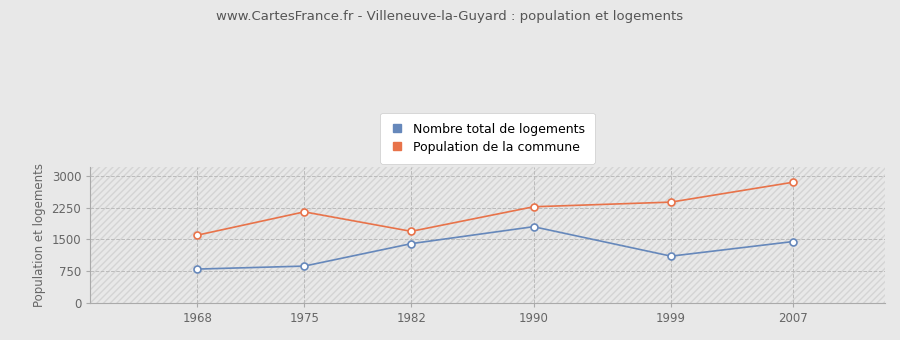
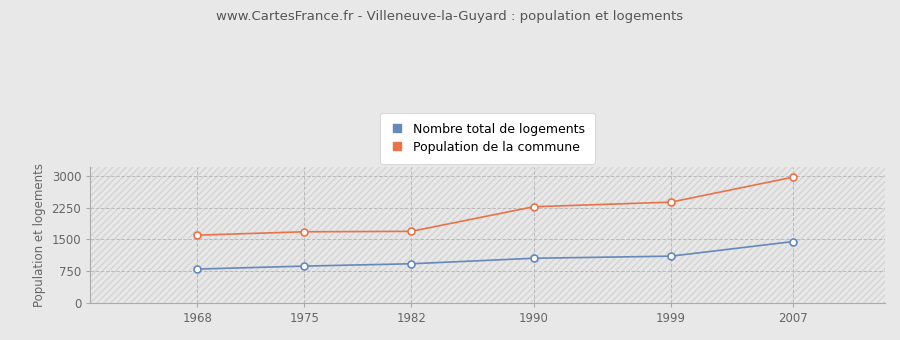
Population de la commune/1975: 2150 -> 1680
Nombre total de logements/1982: 1400 -> 920
Nombre total de logements/1990: 1800 -> 1060
Population de la commune/2007: 2850 -> 2970
